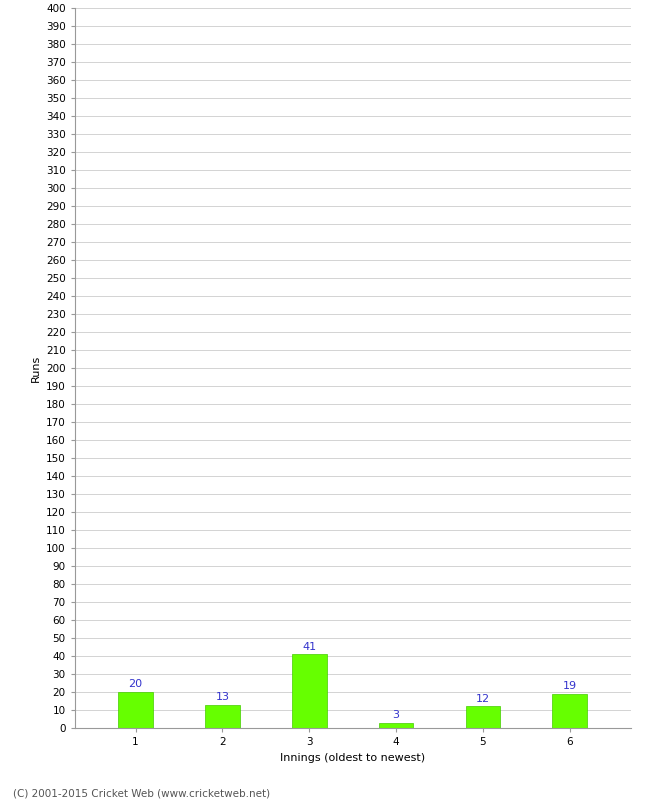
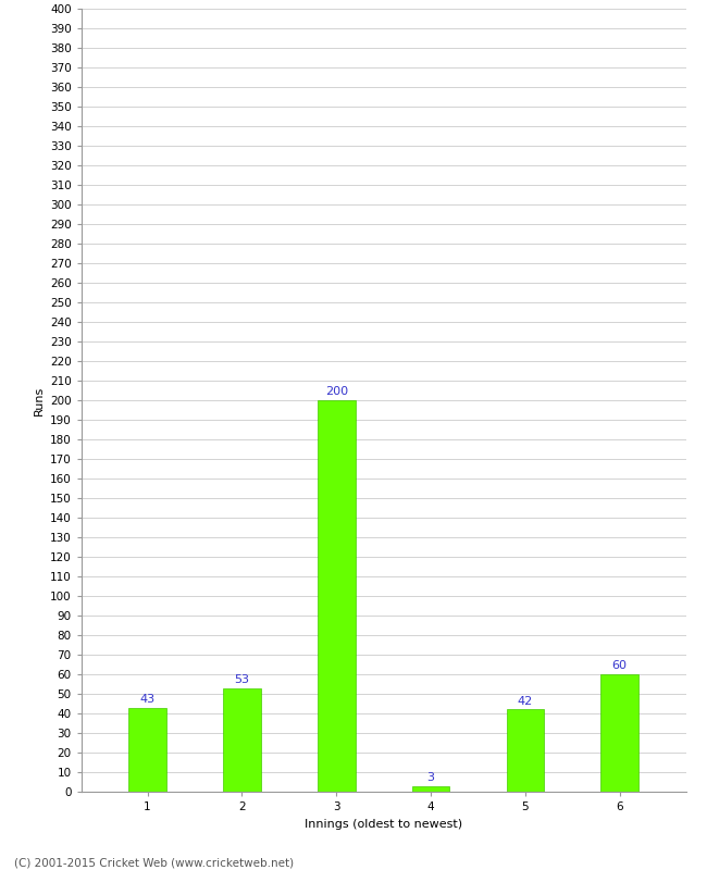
1: 20 -> 43
2: 13 -> 53
3: 41 -> 200
5: 12 -> 42
6: 19 -> 60
